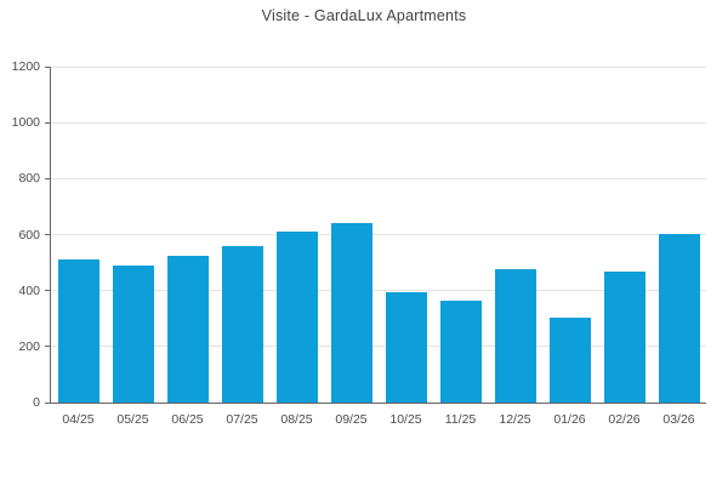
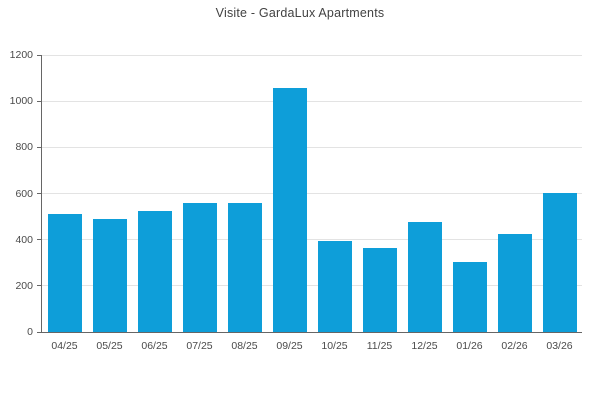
08/25: 610 -> 560
09/25: 640 -> 1060
02/26: 470 -> 420
